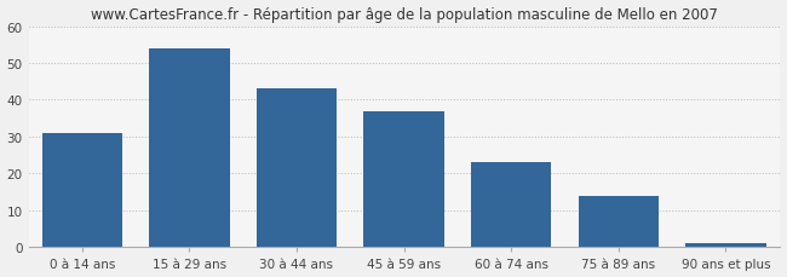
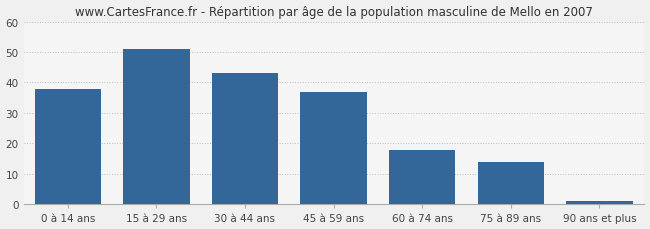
0 à 14 ans: 31 -> 38
15 à 29 ans: 54 -> 51
60 à 74 ans: 23 -> 18
